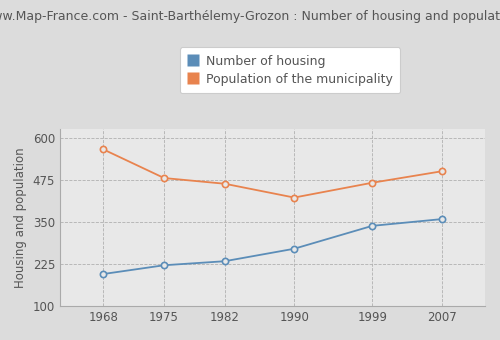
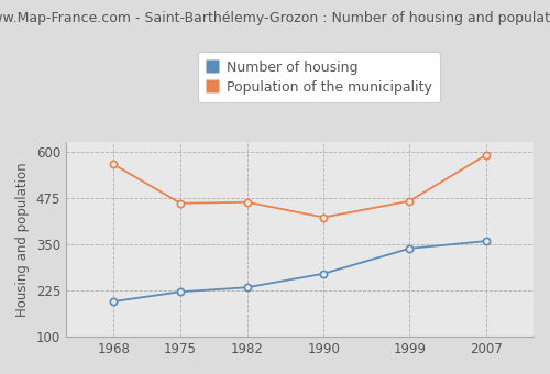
Population of the municipality/1975: 480 -> 460
Population of the municipality/2007: 500 -> 590
